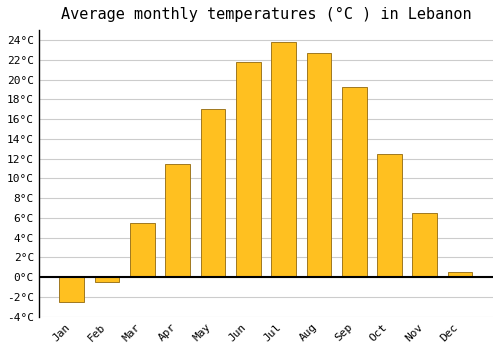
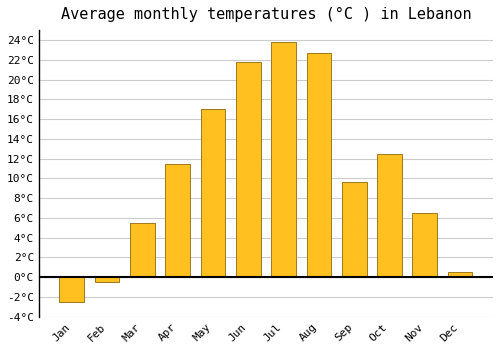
Sep: 19.2°C -> 9.6°C
